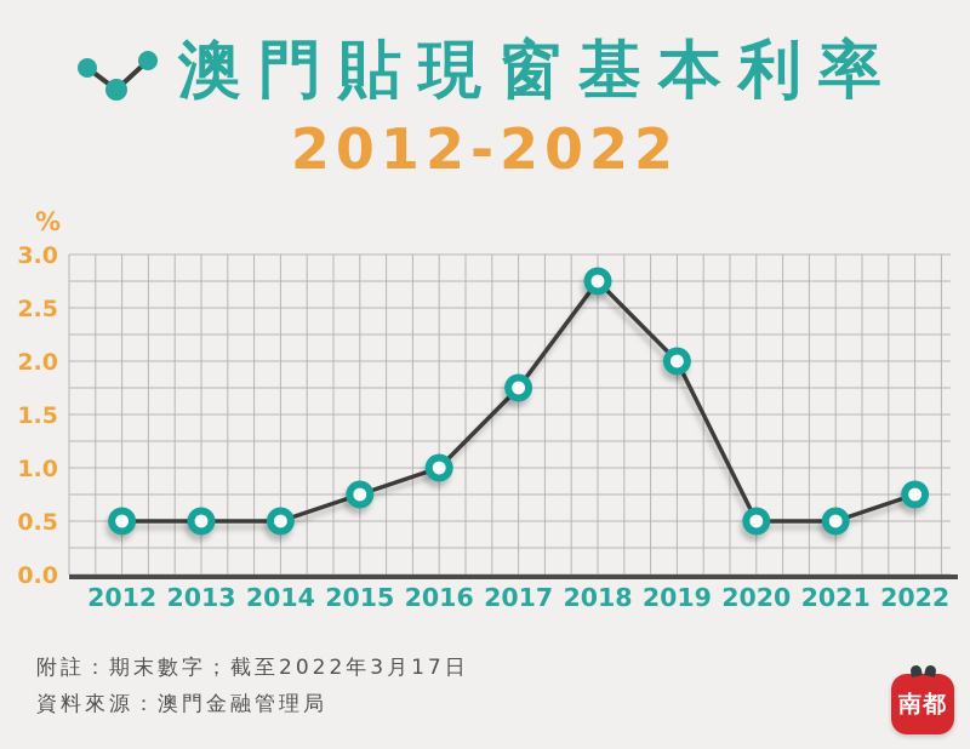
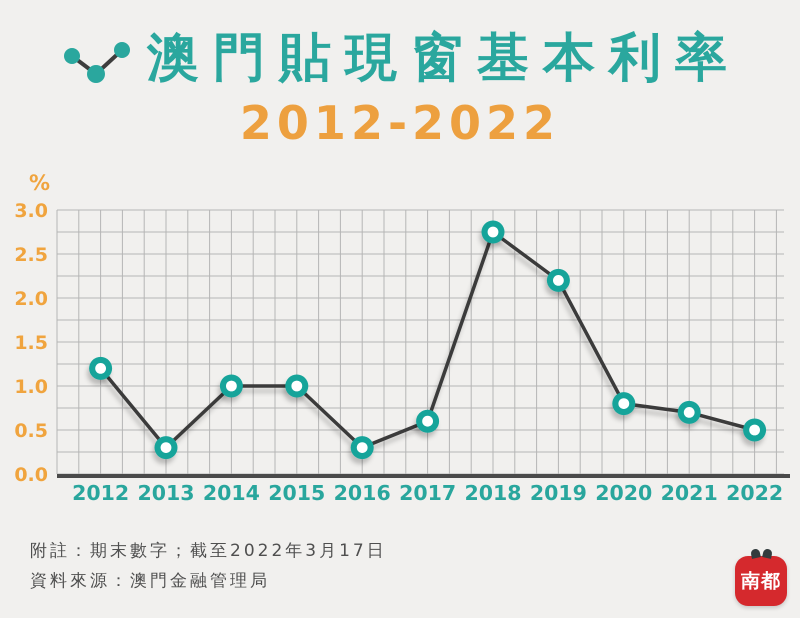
2012: 0.5 -> 1.2
2013: 0.5 -> 0.3
2014: 0.5 -> 1.0
2015: 0.8 -> 1.0
2016: 1.0 -> 0.3
2017: 1.8 -> 0.6
2019: 2.0 -> 2.2
2020: 0.5 -> 0.8
2021: 0.5 -> 0.7
2022: 0.8 -> 0.5
